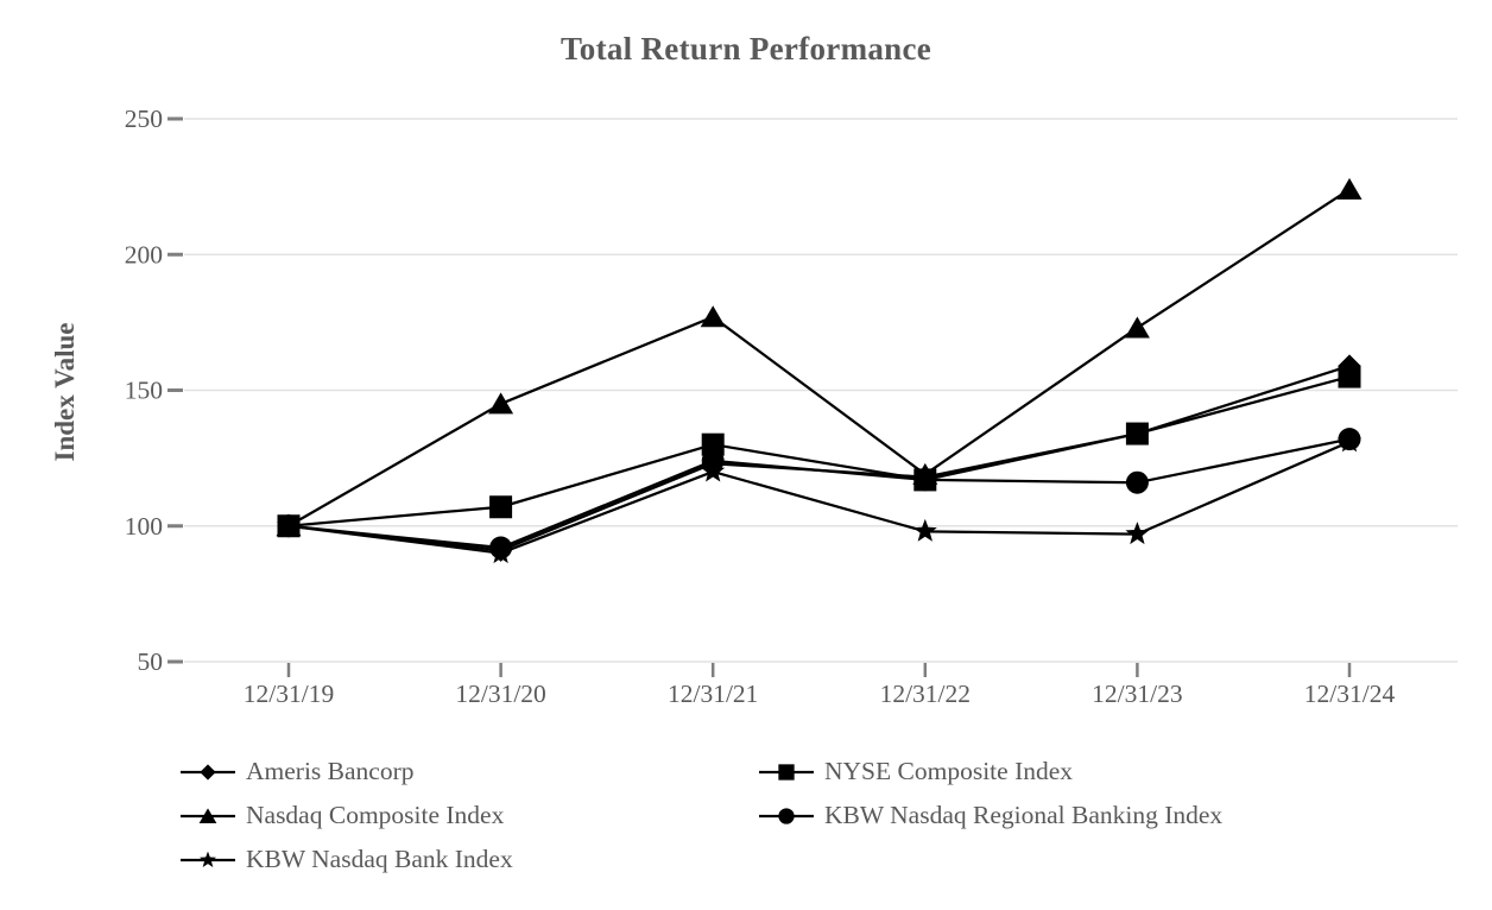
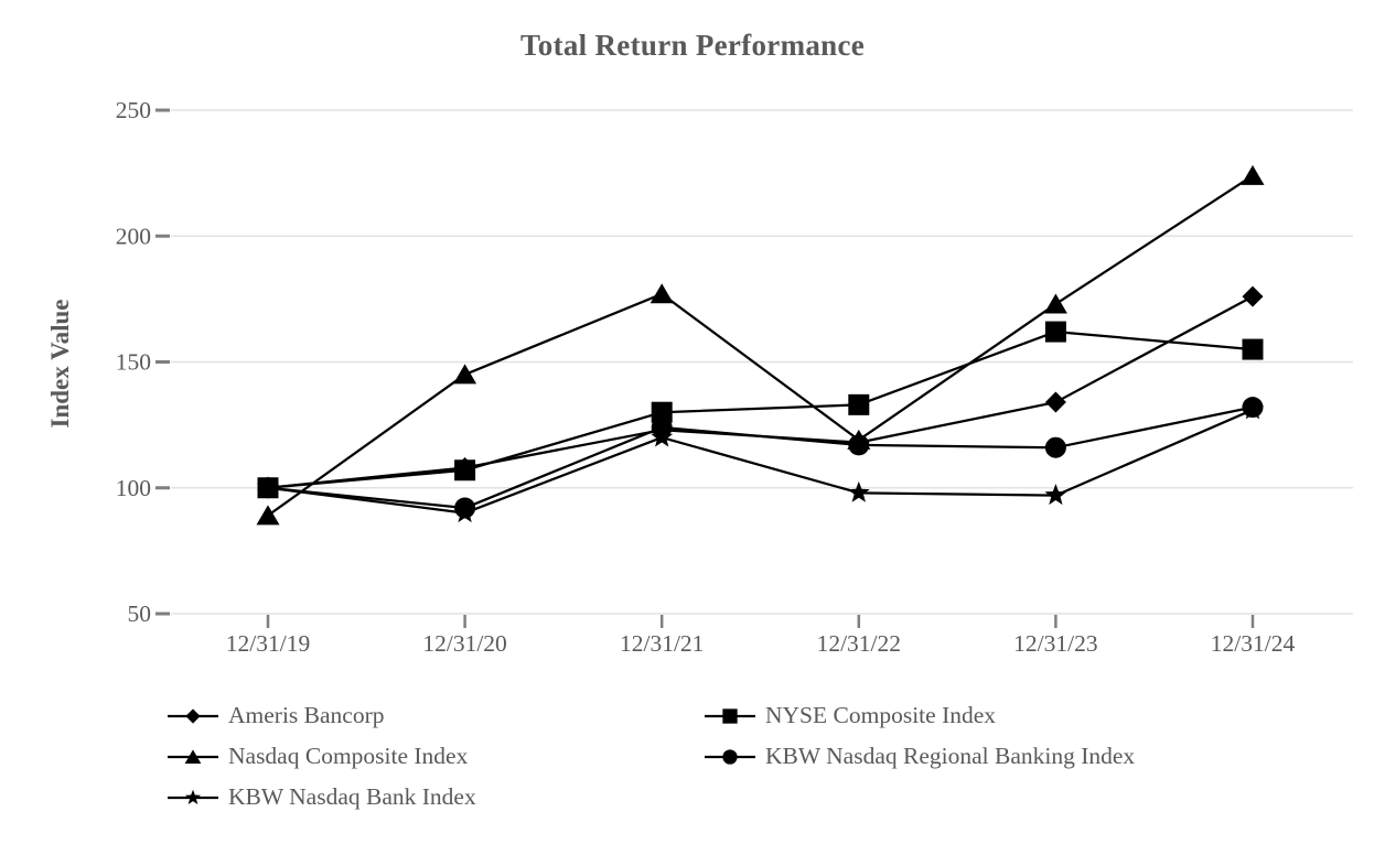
Nasdaq Composite Index/12/31/19: 100 -> 89
Ameris Bancorp/12/31/20: 91 -> 108
NYSE Composite Index/12/31/22: 117 -> 133
NYSE Composite Index/12/31/23: 134 -> 162
Ameris Bancorp/12/31/24: 159 -> 176
